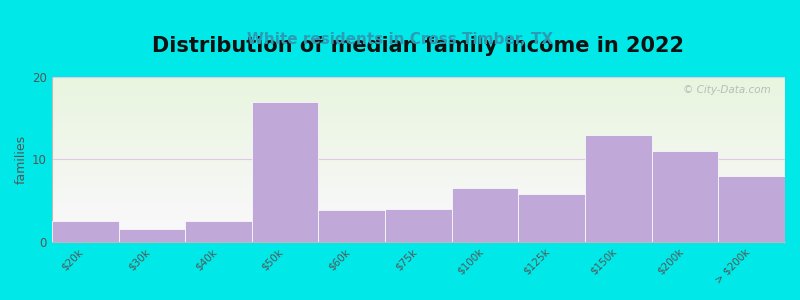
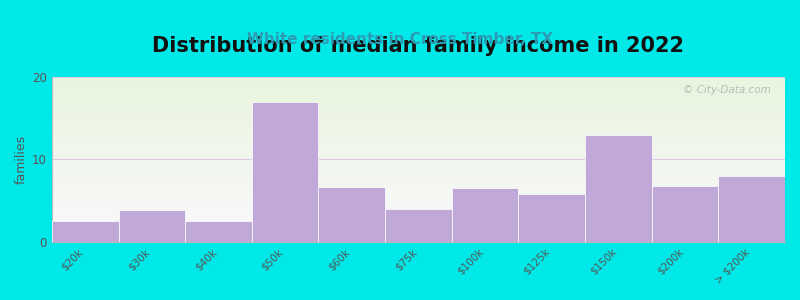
$30k: 1.5 -> 3.8
$60k: 3.8 -> 6.6
$200k: 11.0 -> 6.8
